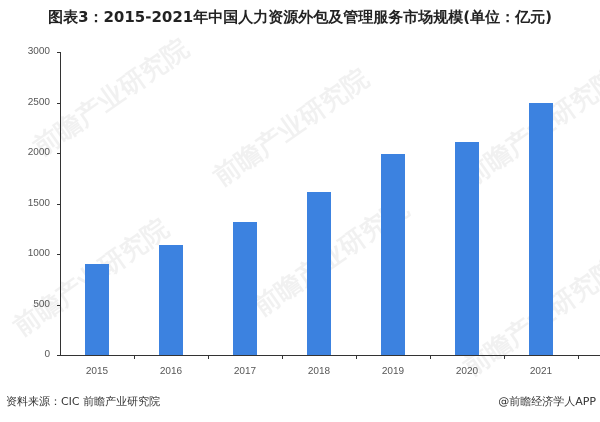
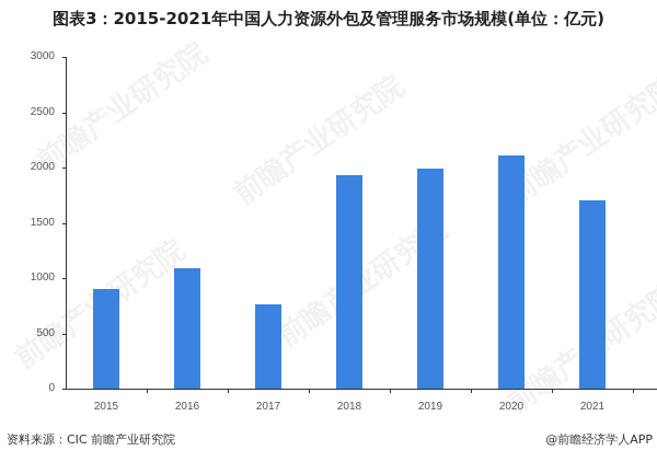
2017: 1320 -> 760
2018: 1620 -> 1930
2021: 2500 -> 1700
